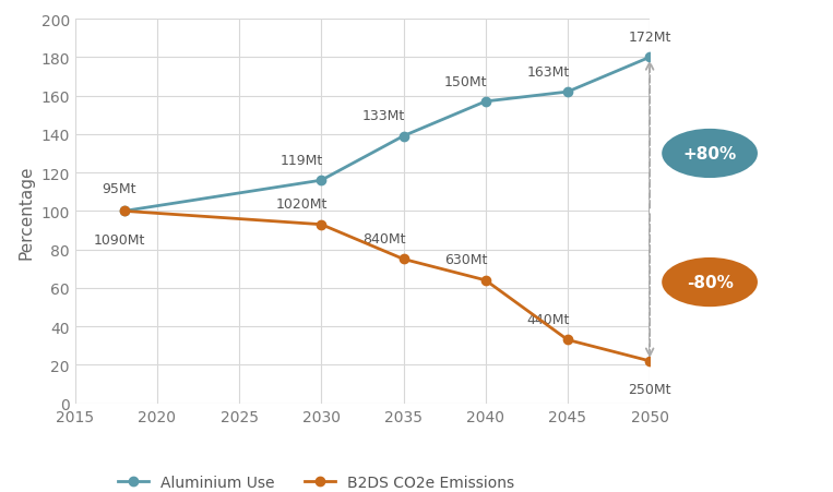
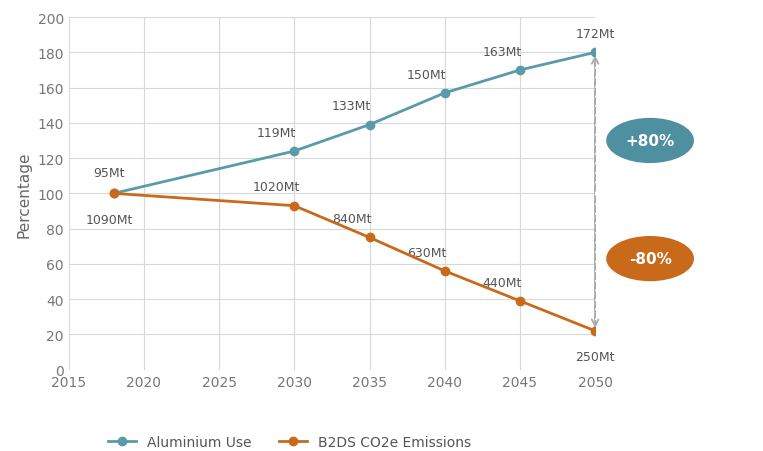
Aluminium Use/2030: 116 -> 124
B2DS CO2e Emissions/2040: 64 -> 56
Aluminium Use/2045: 162 -> 170
B2DS CO2e Emissions/2045: 33 -> 39
